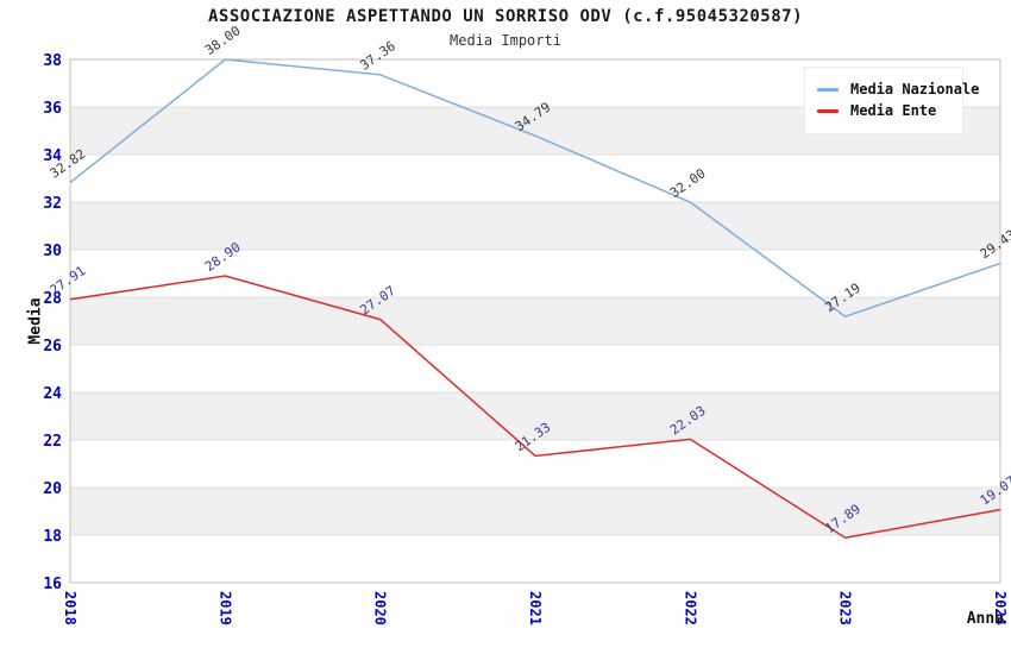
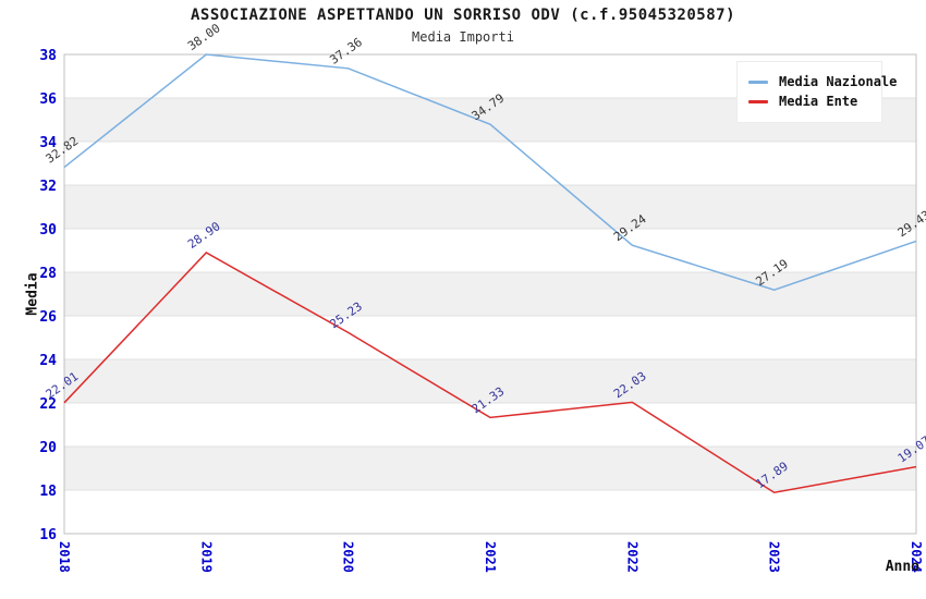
Media Ente/2018: 27.91 -> 22.01
Media Ente/2020: 27.07 -> 25.23
Media Nazionale/2022: 32.00 -> 29.24
